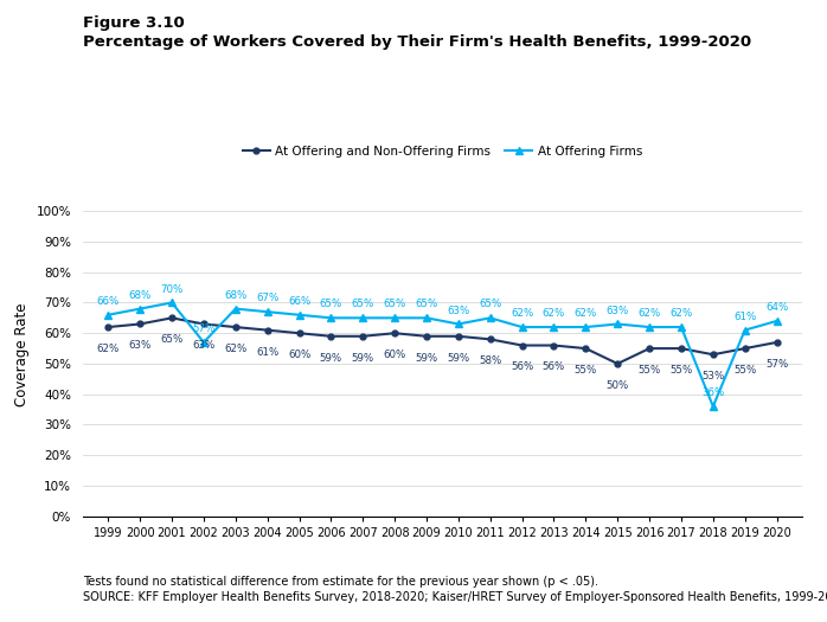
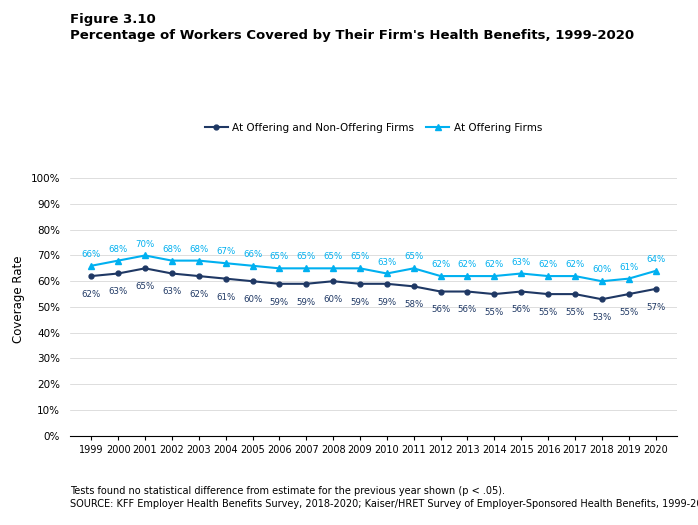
At Offering Firms/2002: 57% -> 68%
At Offering and Non-Offering Firms/2015: 50% -> 56%
At Offering Firms/2018: 36% -> 60%
